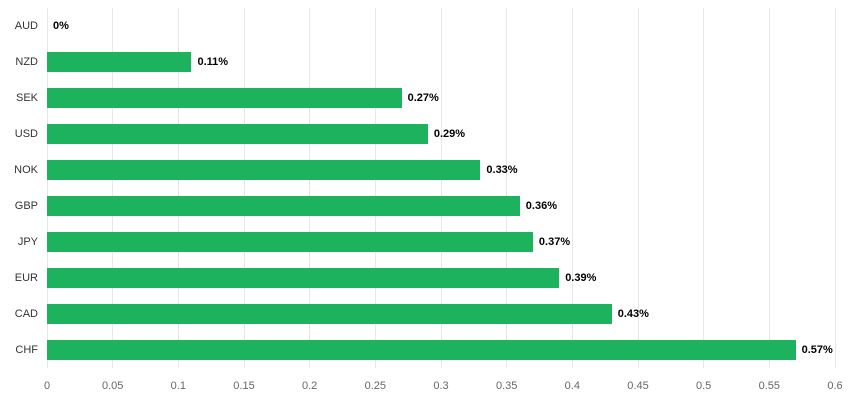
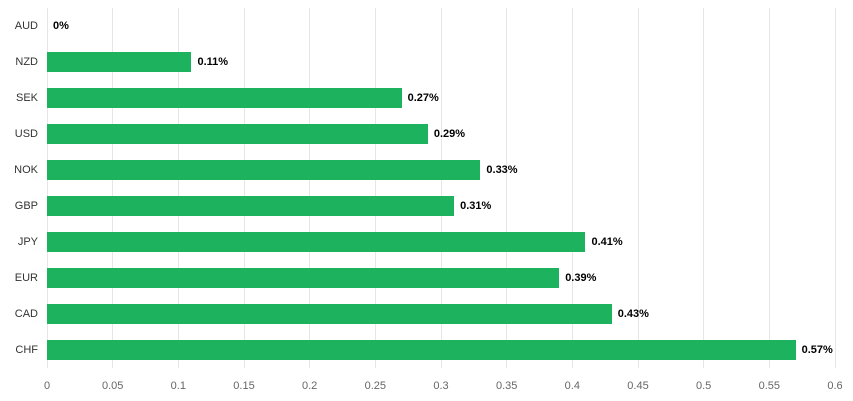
GBP: 0.36% -> 0.31%
JPY: 0.37% -> 0.41%
